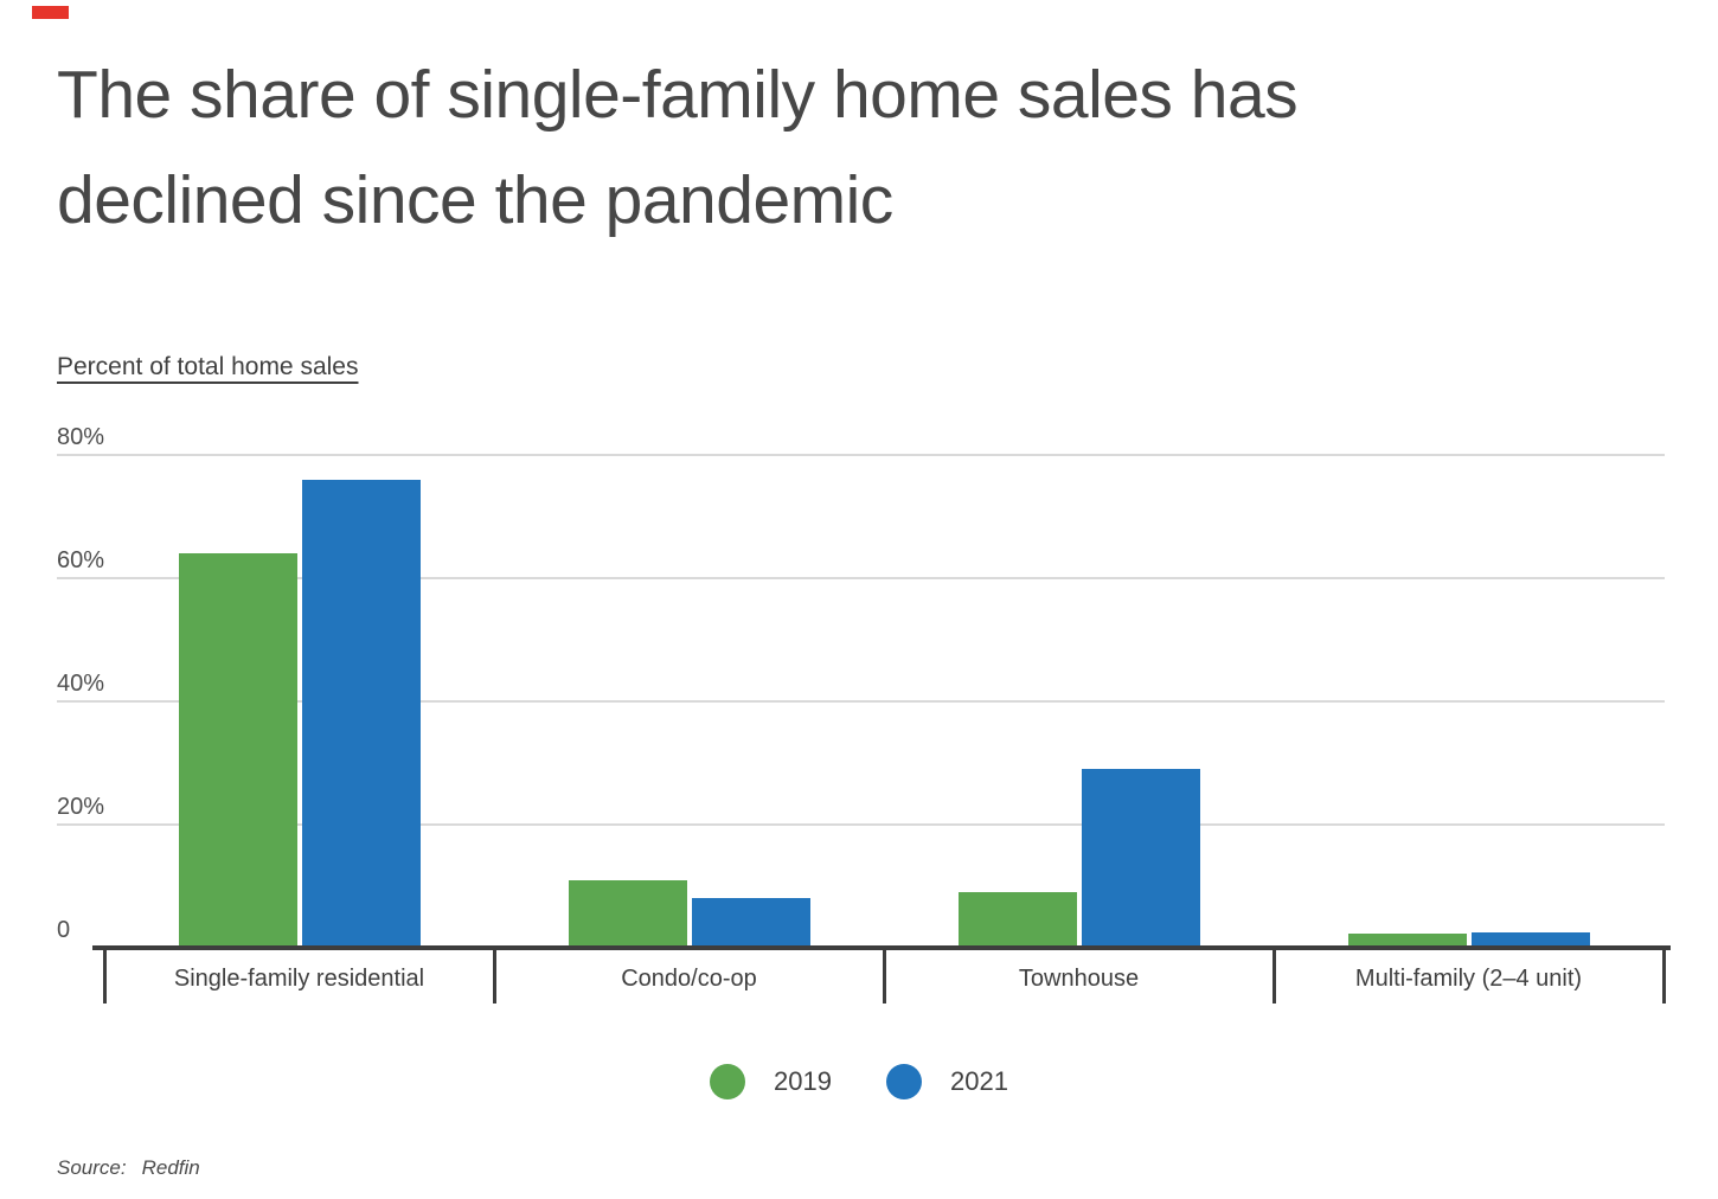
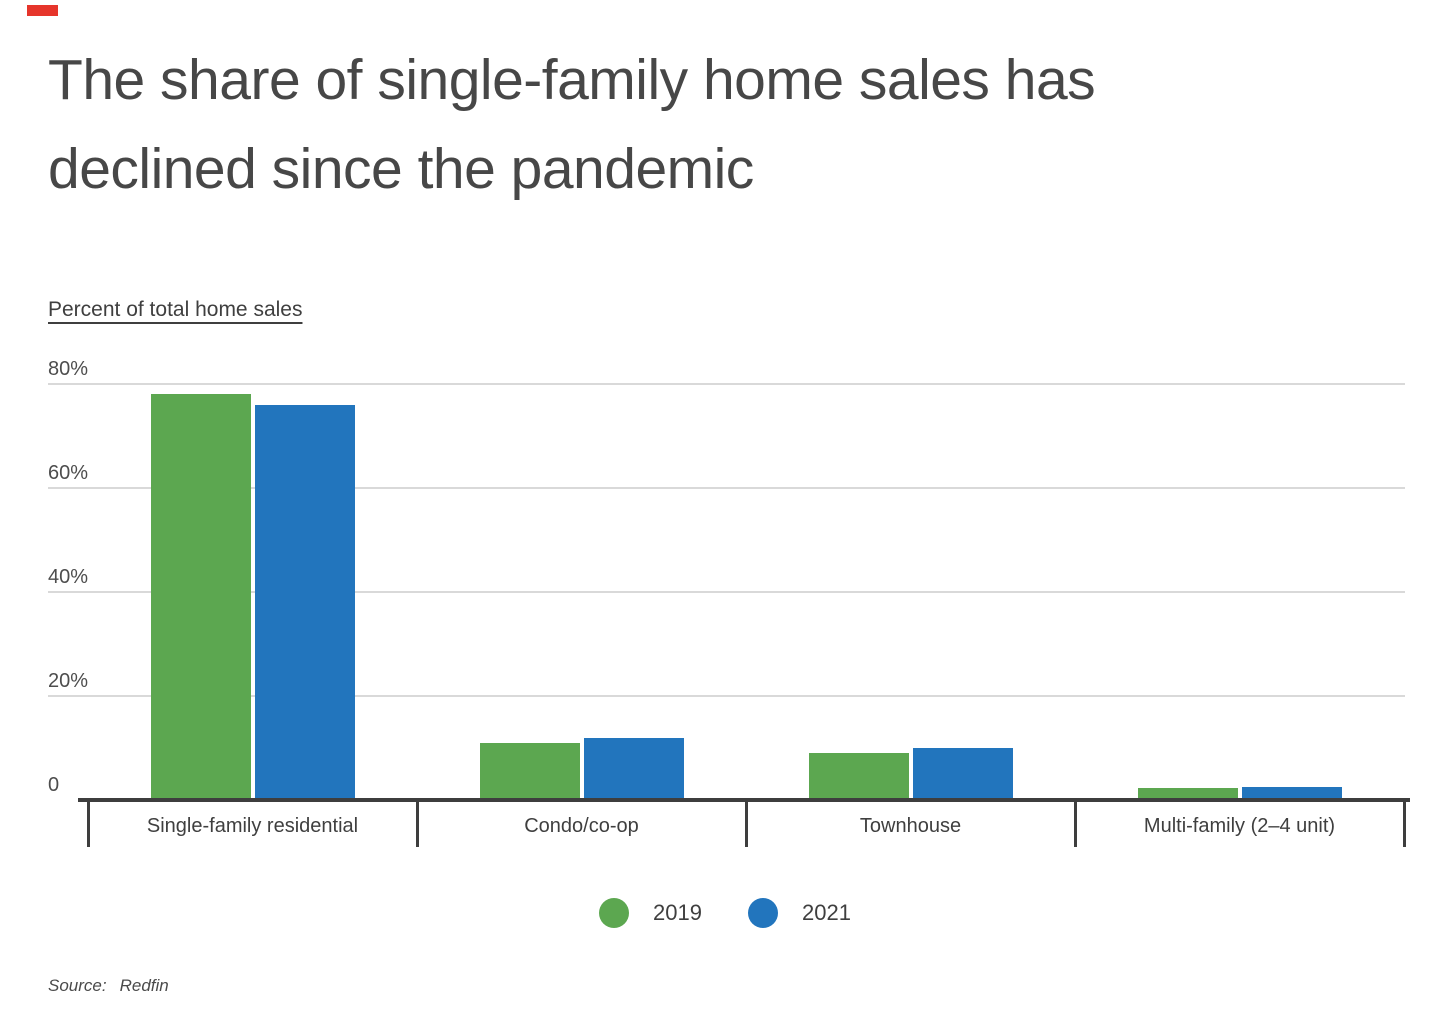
2019/Single-family residential: 64% -> 78%
2021/Condo/co-op: 8% -> 12%
2021/Townhouse: 29% -> 10%
